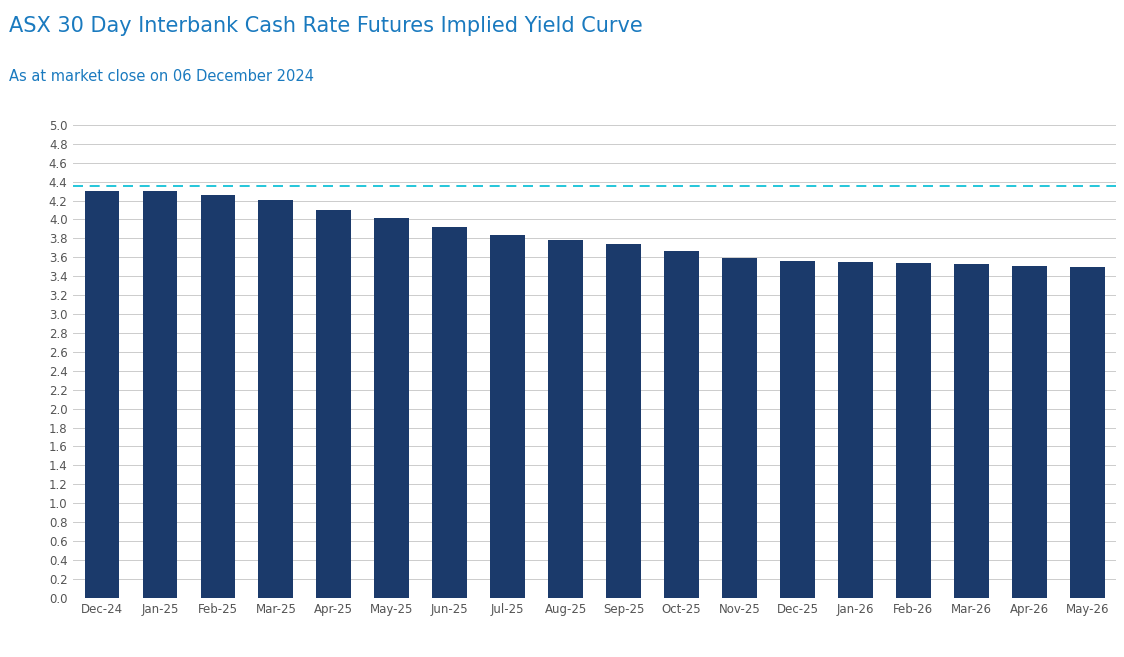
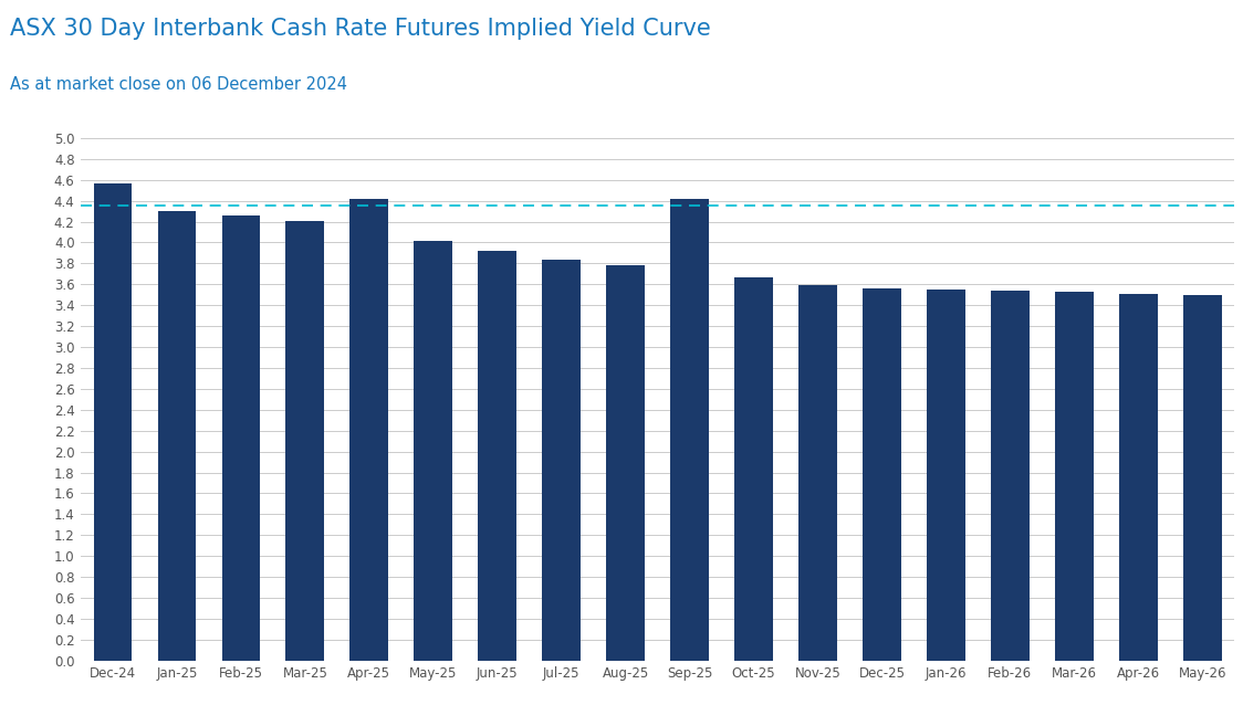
Dec-24: 4.30 -> 4.56
Apr-25: 4.09 -> 4.42
Sep-25: 3.74 -> 4.42
